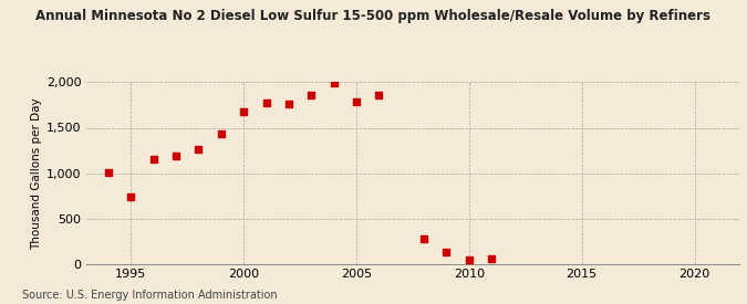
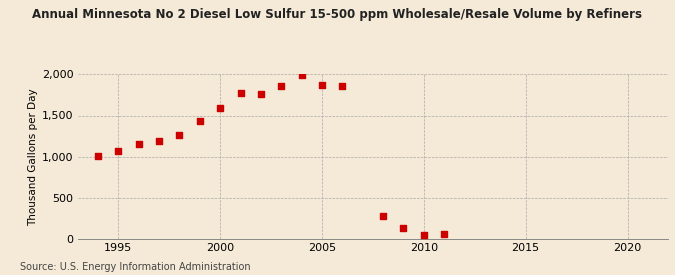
1995: 740 -> 1,080
2000: 1,680 -> 1,590
2005: 1,780 -> 1,870
